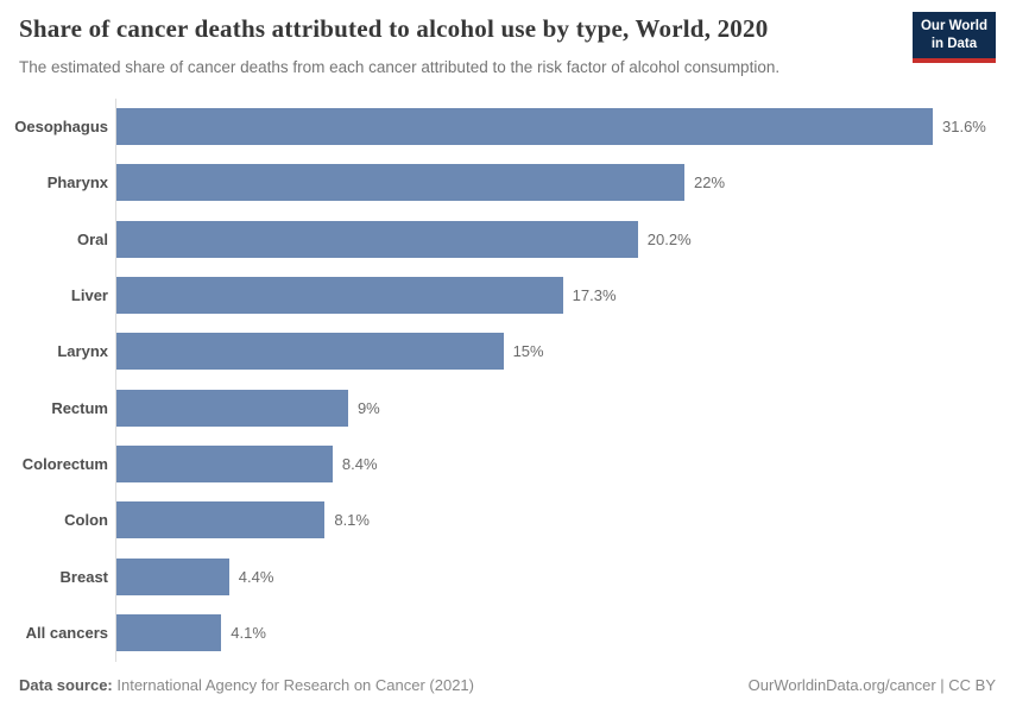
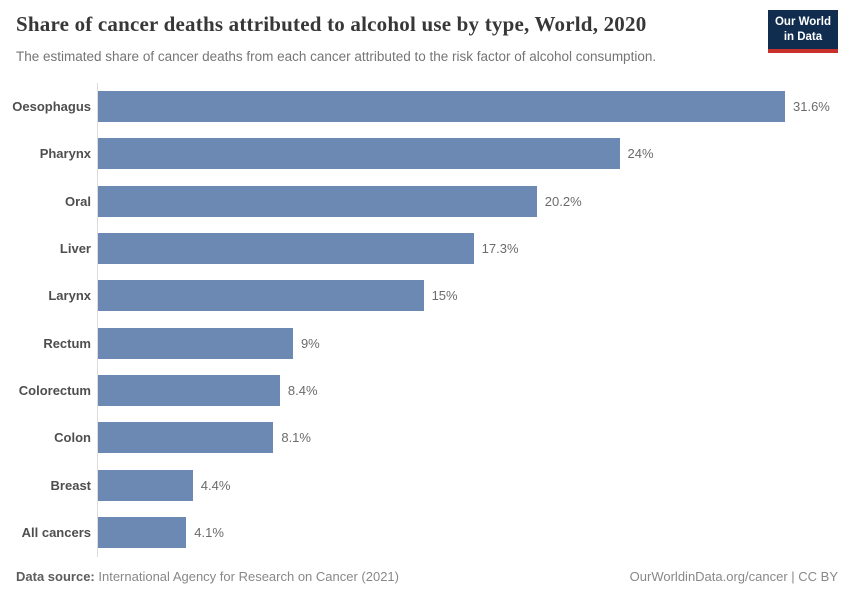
Pharynx: 22% -> 24%
